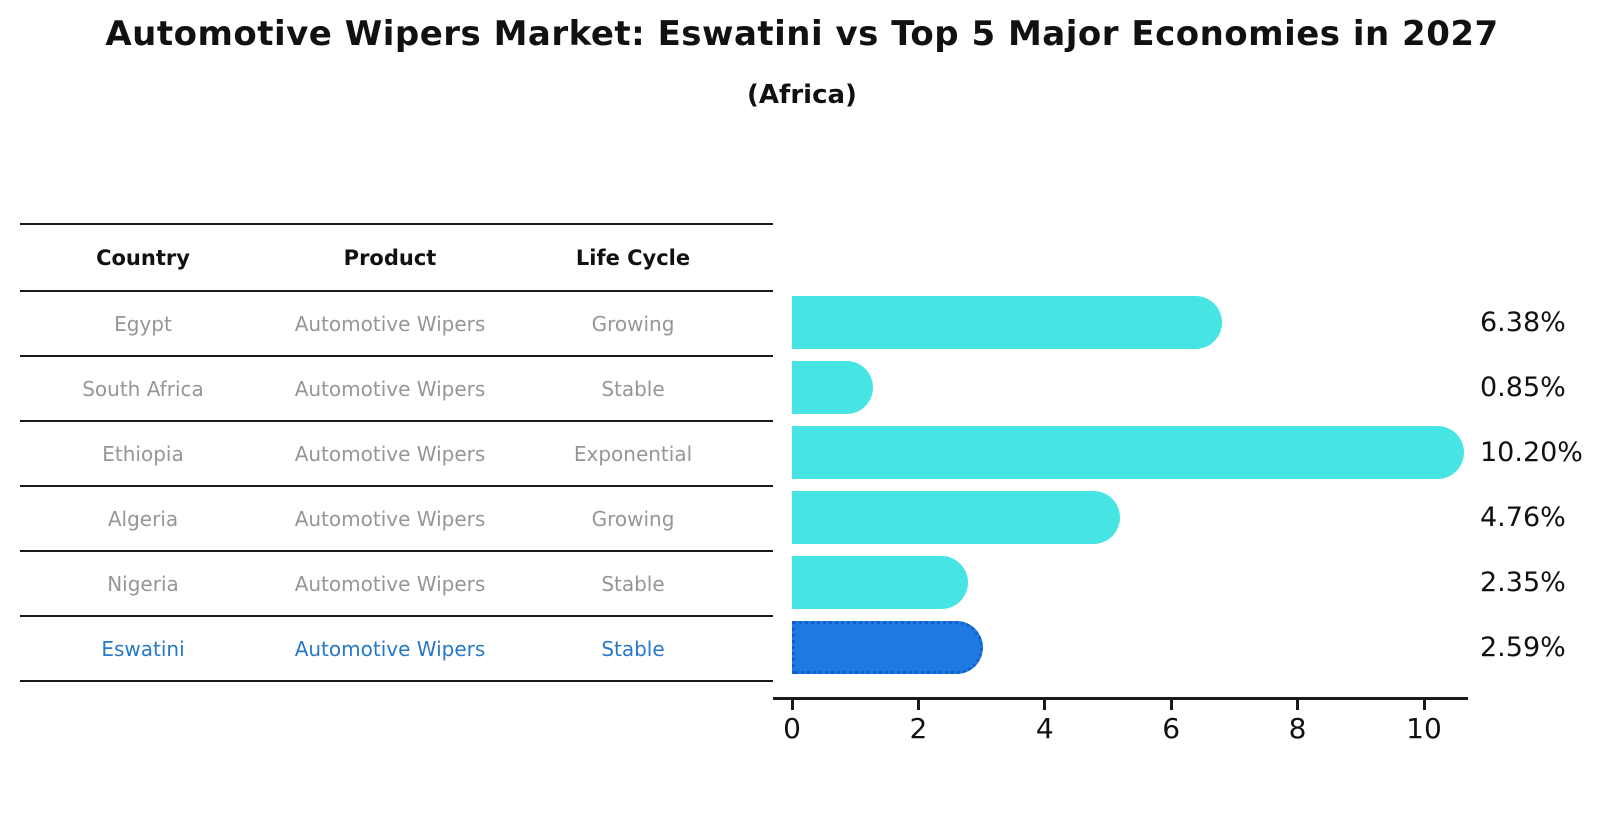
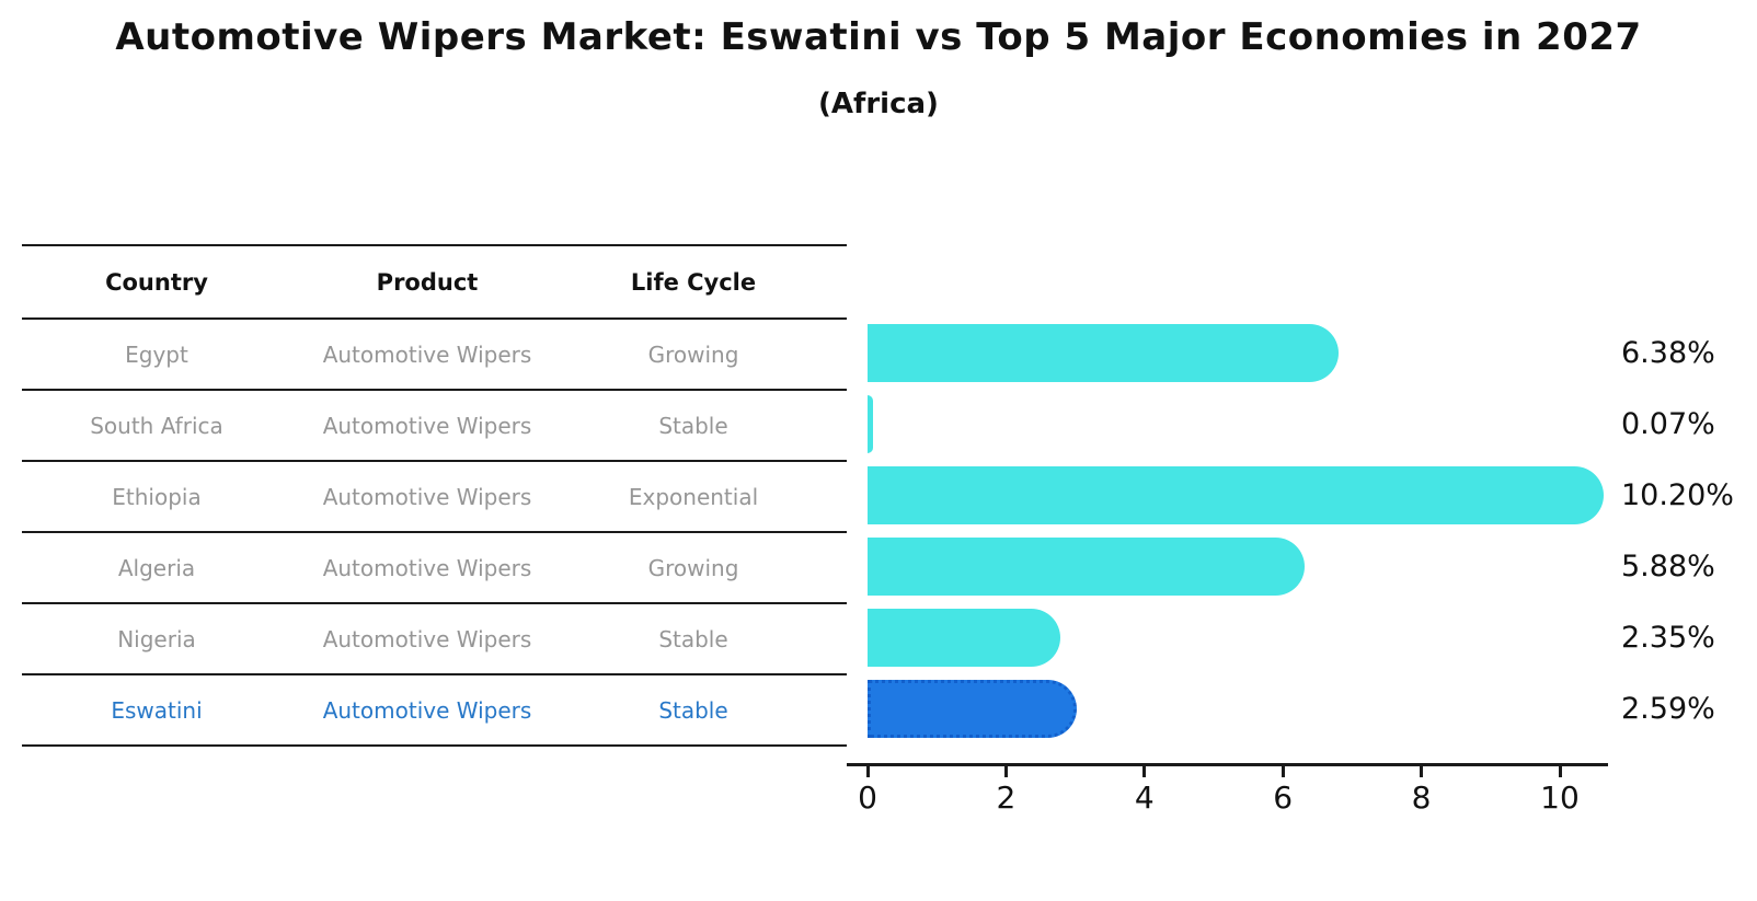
South Africa: 0.85% -> 0.07%
Algeria: 4.76% -> 5.88%
